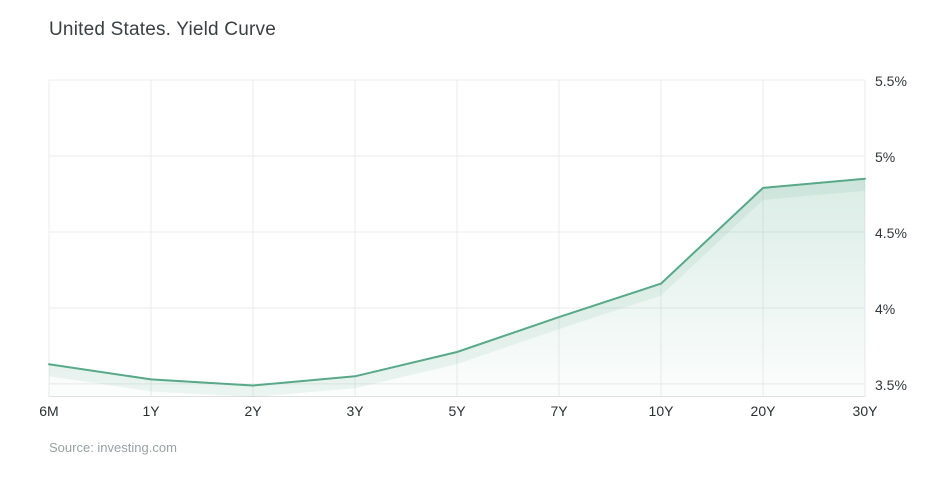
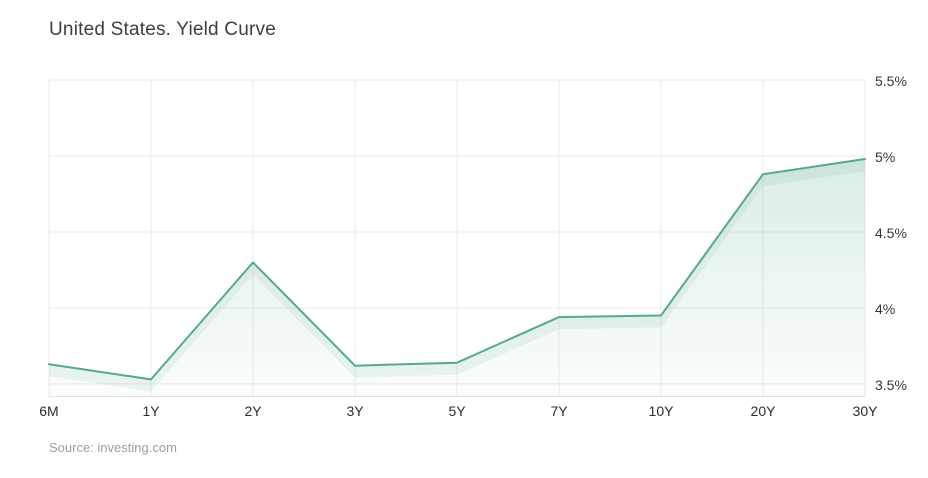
2Y: 3.49% -> 4.30%
3Y: 3.55% -> 3.62%
5Y: 3.71% -> 3.64%
10Y: 4.16% -> 3.95%
20Y: 4.79% -> 4.88%
30Y: 4.85% -> 4.98%
